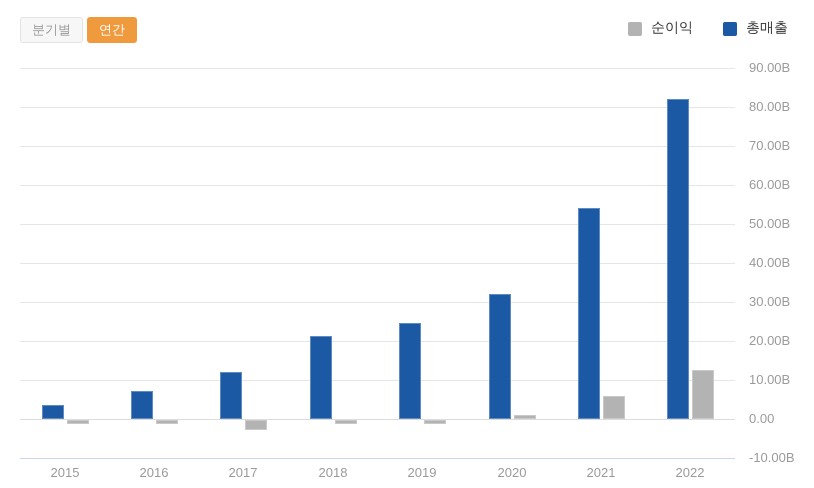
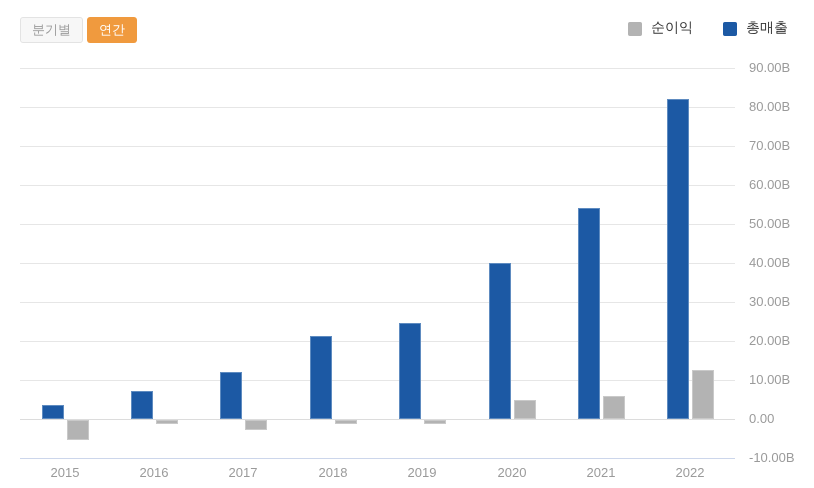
순이익/2015: -1B -> -5B
순이익/2020: 1B -> 5B
총매출/2020: 32B -> 40B
